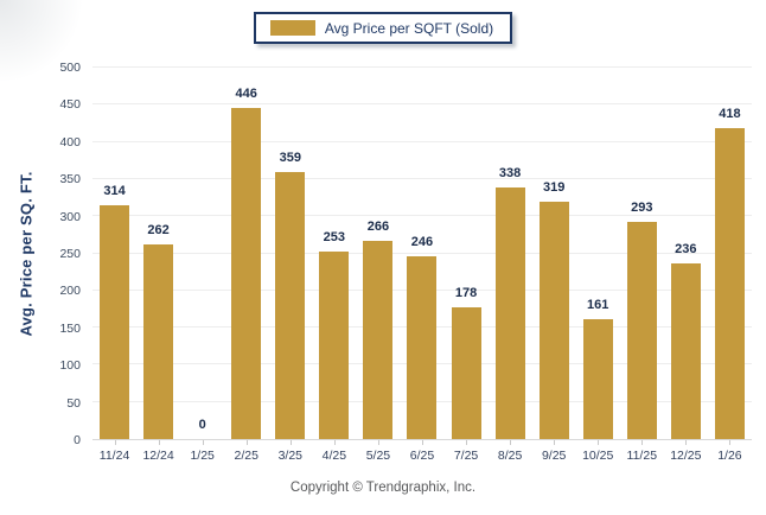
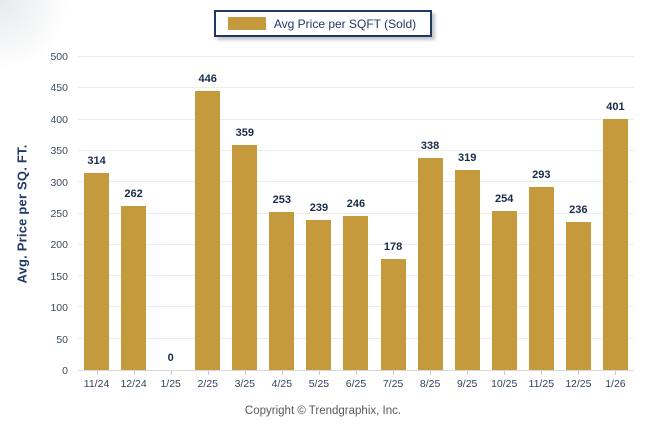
5/25: 266 -> 239
10/25: 161 -> 254
1/26: 418 -> 401
